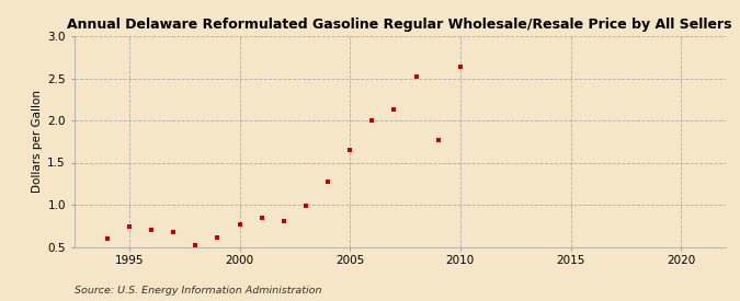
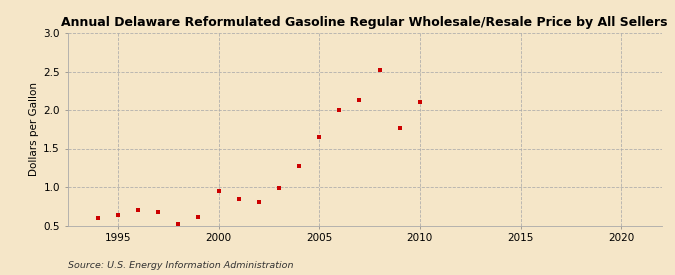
1995: 0.74 -> 0.63
2000: 0.76 -> 0.95
2010: 2.64 -> 2.11
